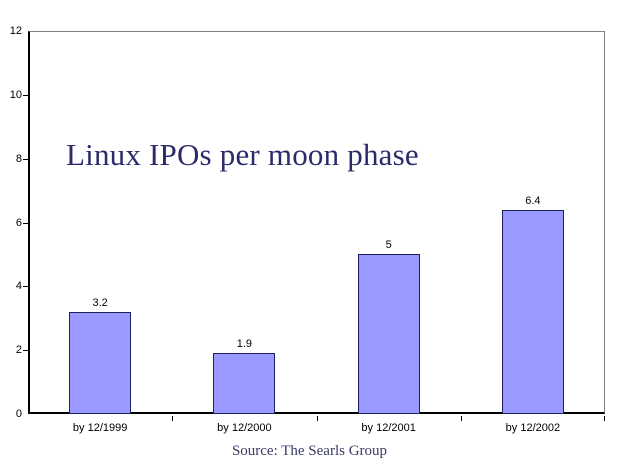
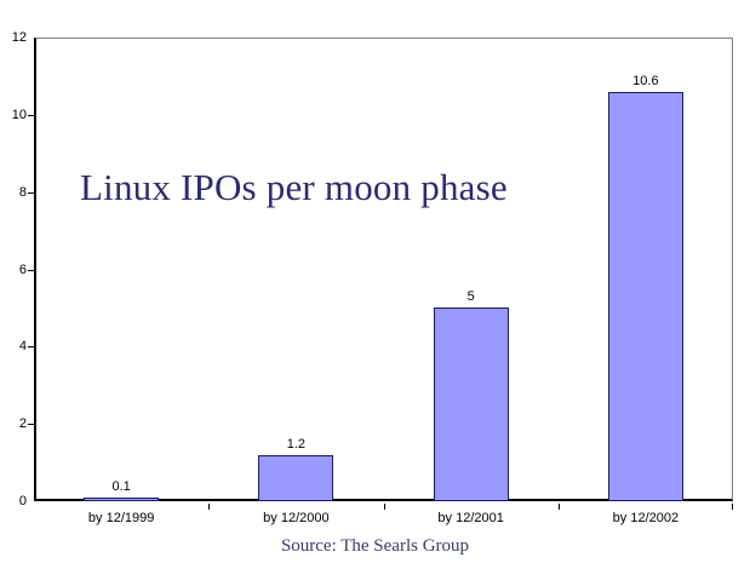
by 12/1999: 3.2 -> 0.1
by 12/2000: 1.9 -> 1.2
by 12/2002: 6.4 -> 10.6
